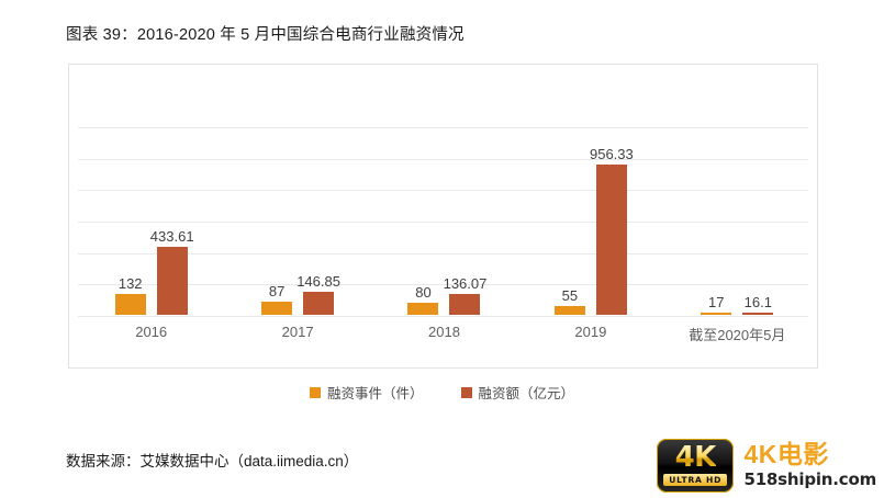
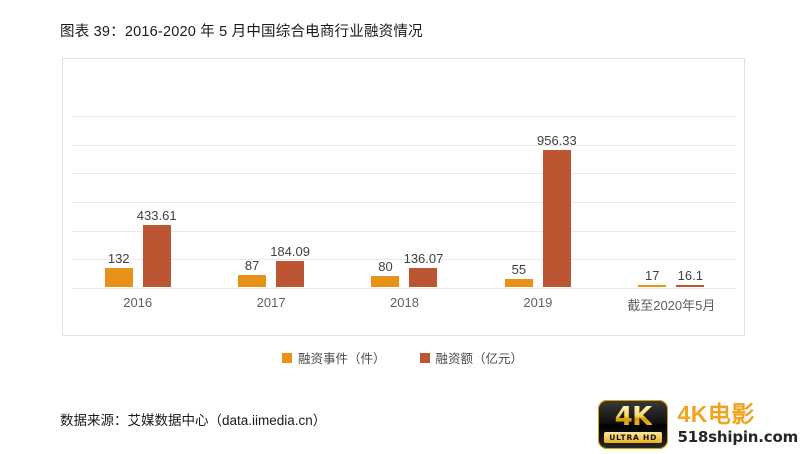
融资额（亿元）/2017: 146.85 -> 184.09
